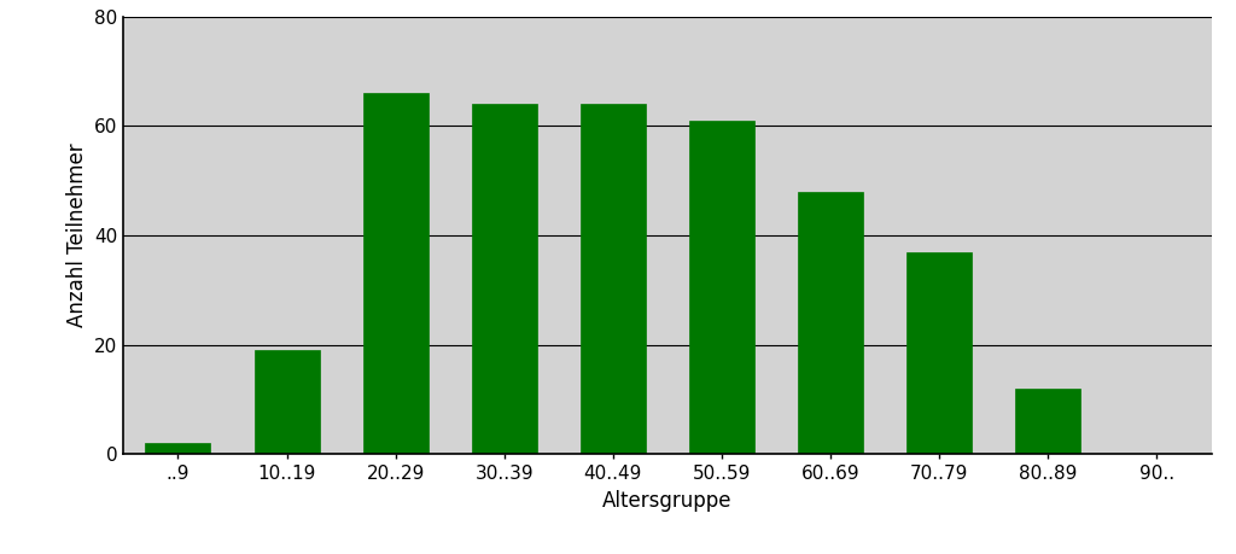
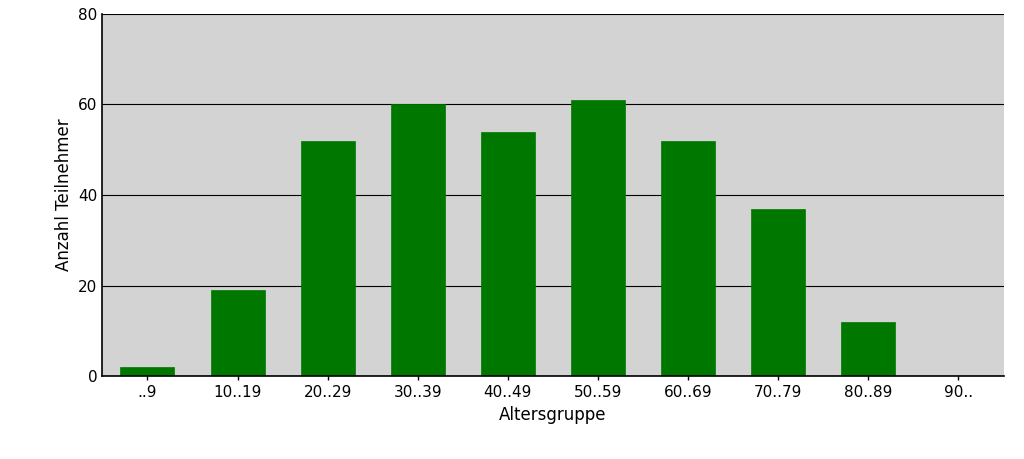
20..29: 66 -> 52
30..39: 64 -> 60
40..49: 64 -> 54
60..69: 48 -> 52
